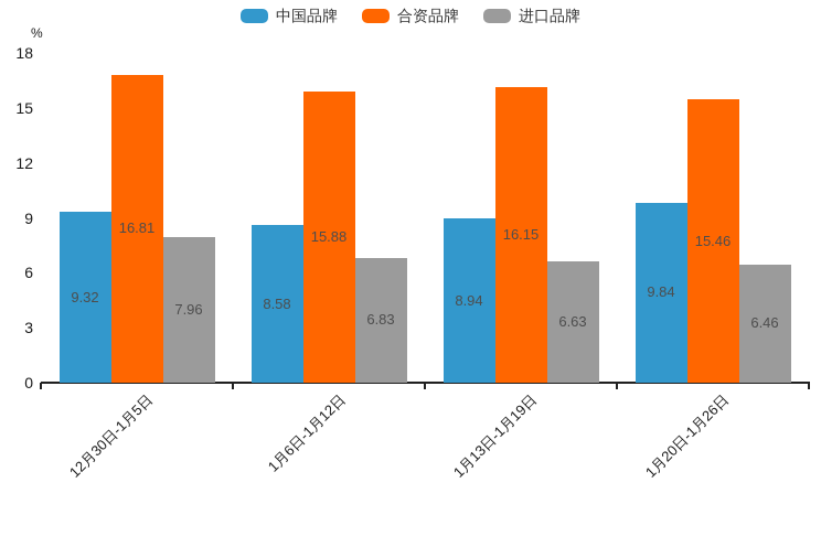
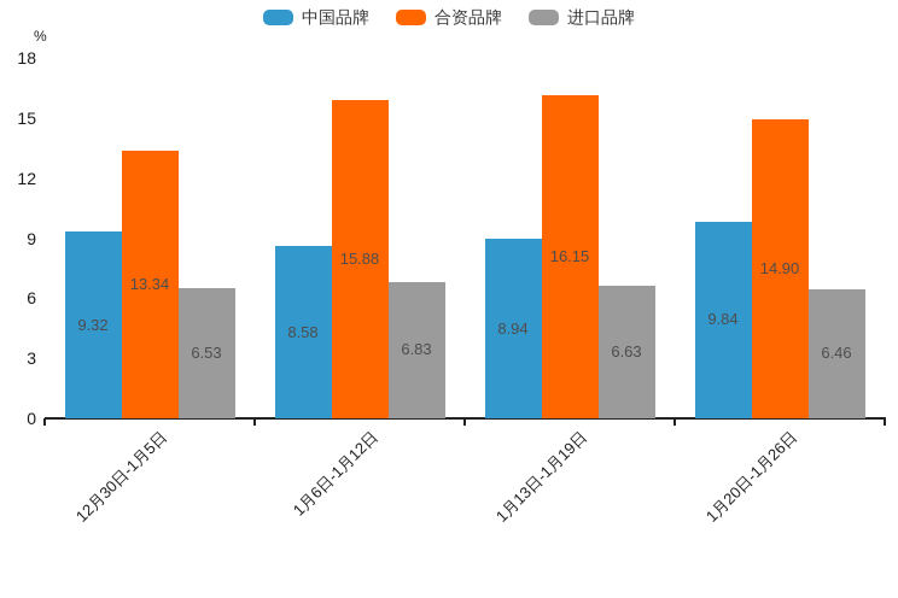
合资品牌/12月30日-1月5日: 16.81 -> 13.34
进口品牌/12月30日-1月5日: 7.96 -> 6.53
合资品牌/1月20日-1月26日: 15.46 -> 14.90
